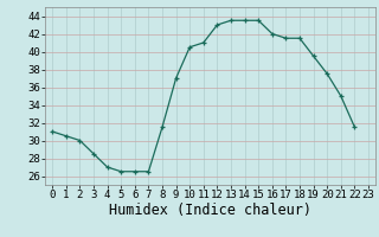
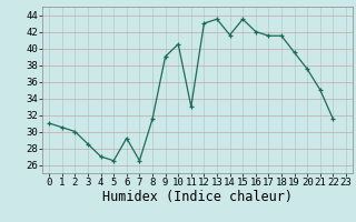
6: 26.5 -> 29.2
9: 37.0 -> 39.0
11: 41.0 -> 33.0
14: 43.5 -> 41.6
